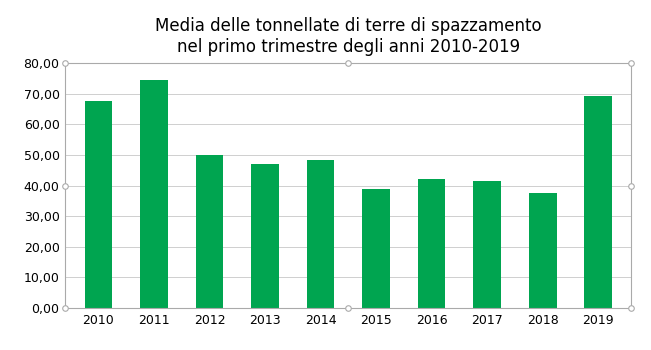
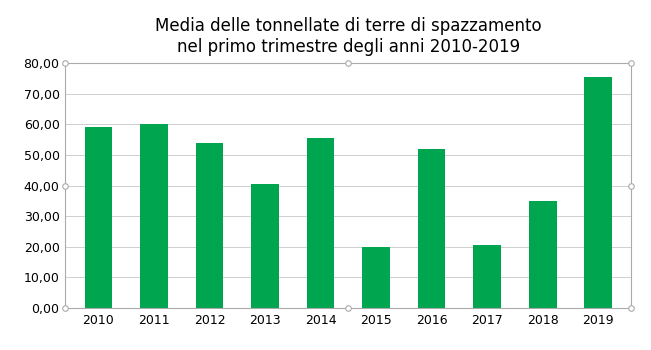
2010: 67,5 -> 59,0
2011: 74,5 -> 60,0
2012: 49,9 -> 54,0
2013: 47,0 -> 40,5
2014: 48,2 -> 55,5
2015: 38,9 -> 20,0
2016: 42,0 -> 52,0
2017: 41,5 -> 20,5
2018: 37,7 -> 35,0
2019: 69,3 -> 75,5
